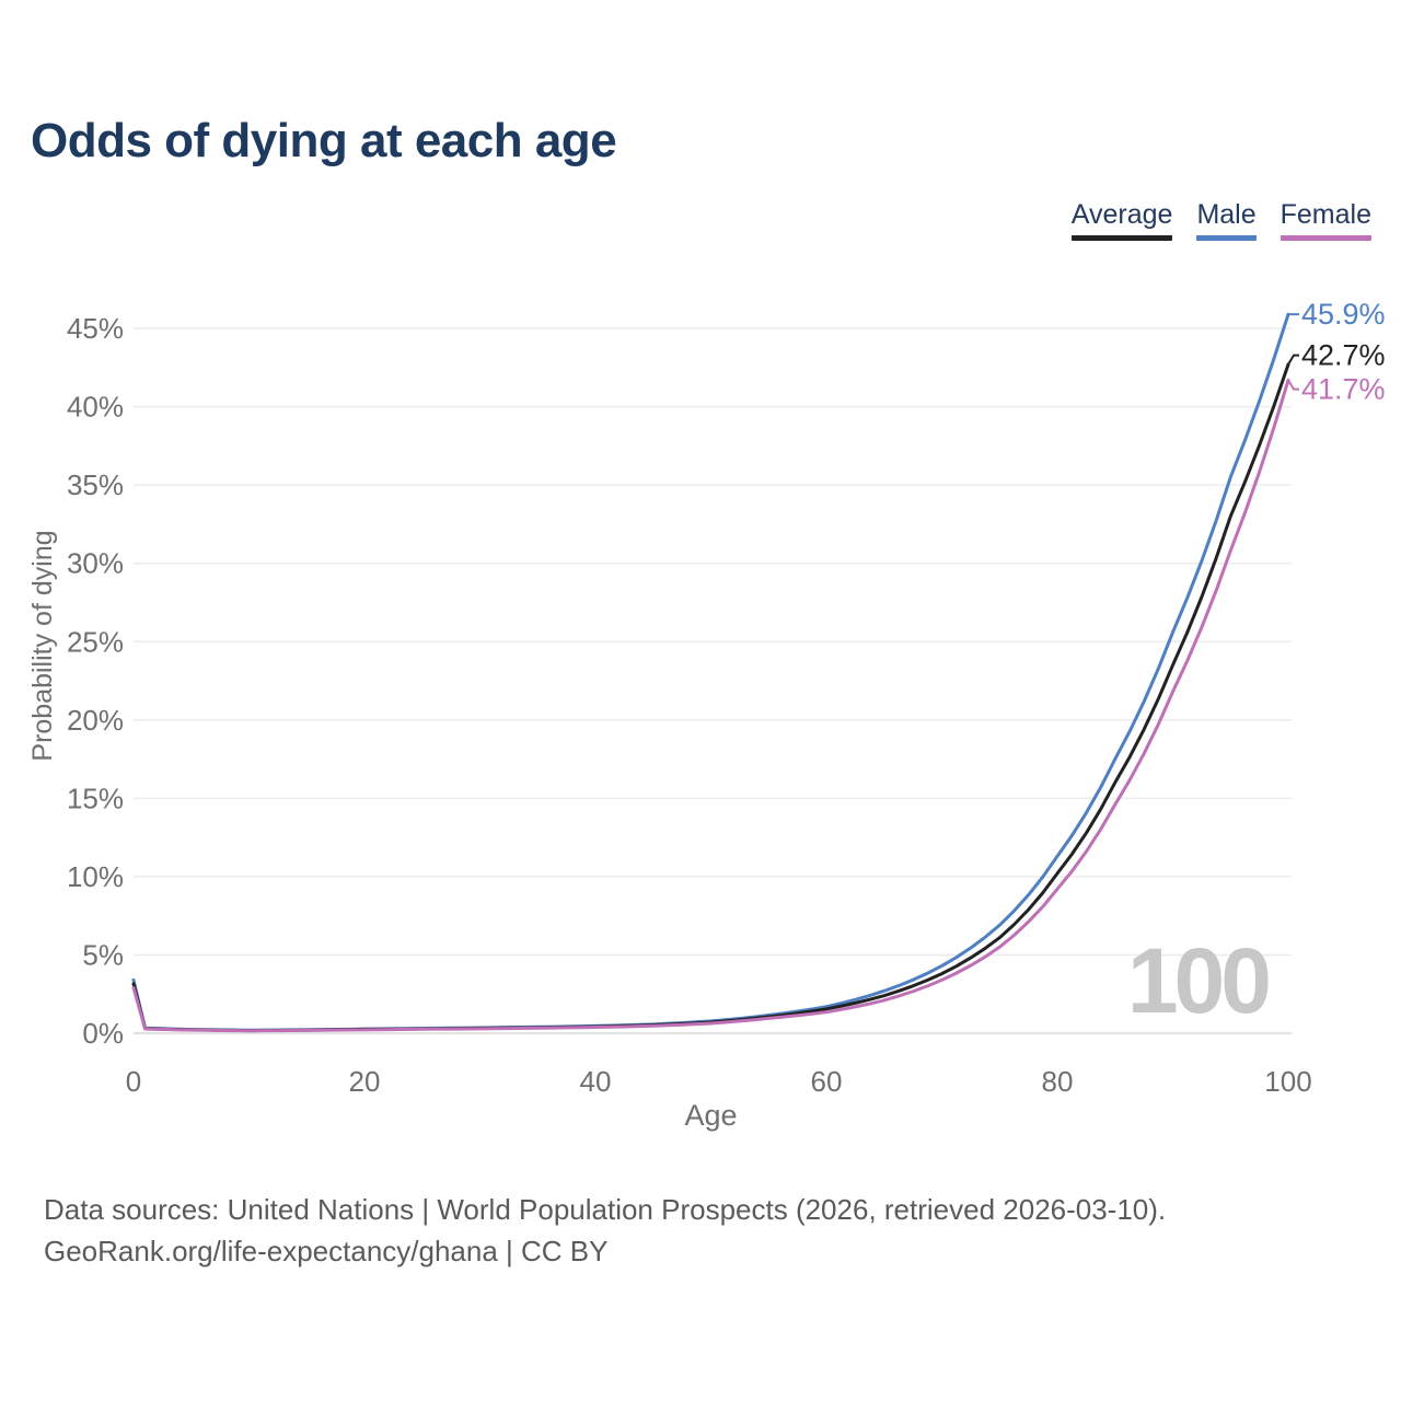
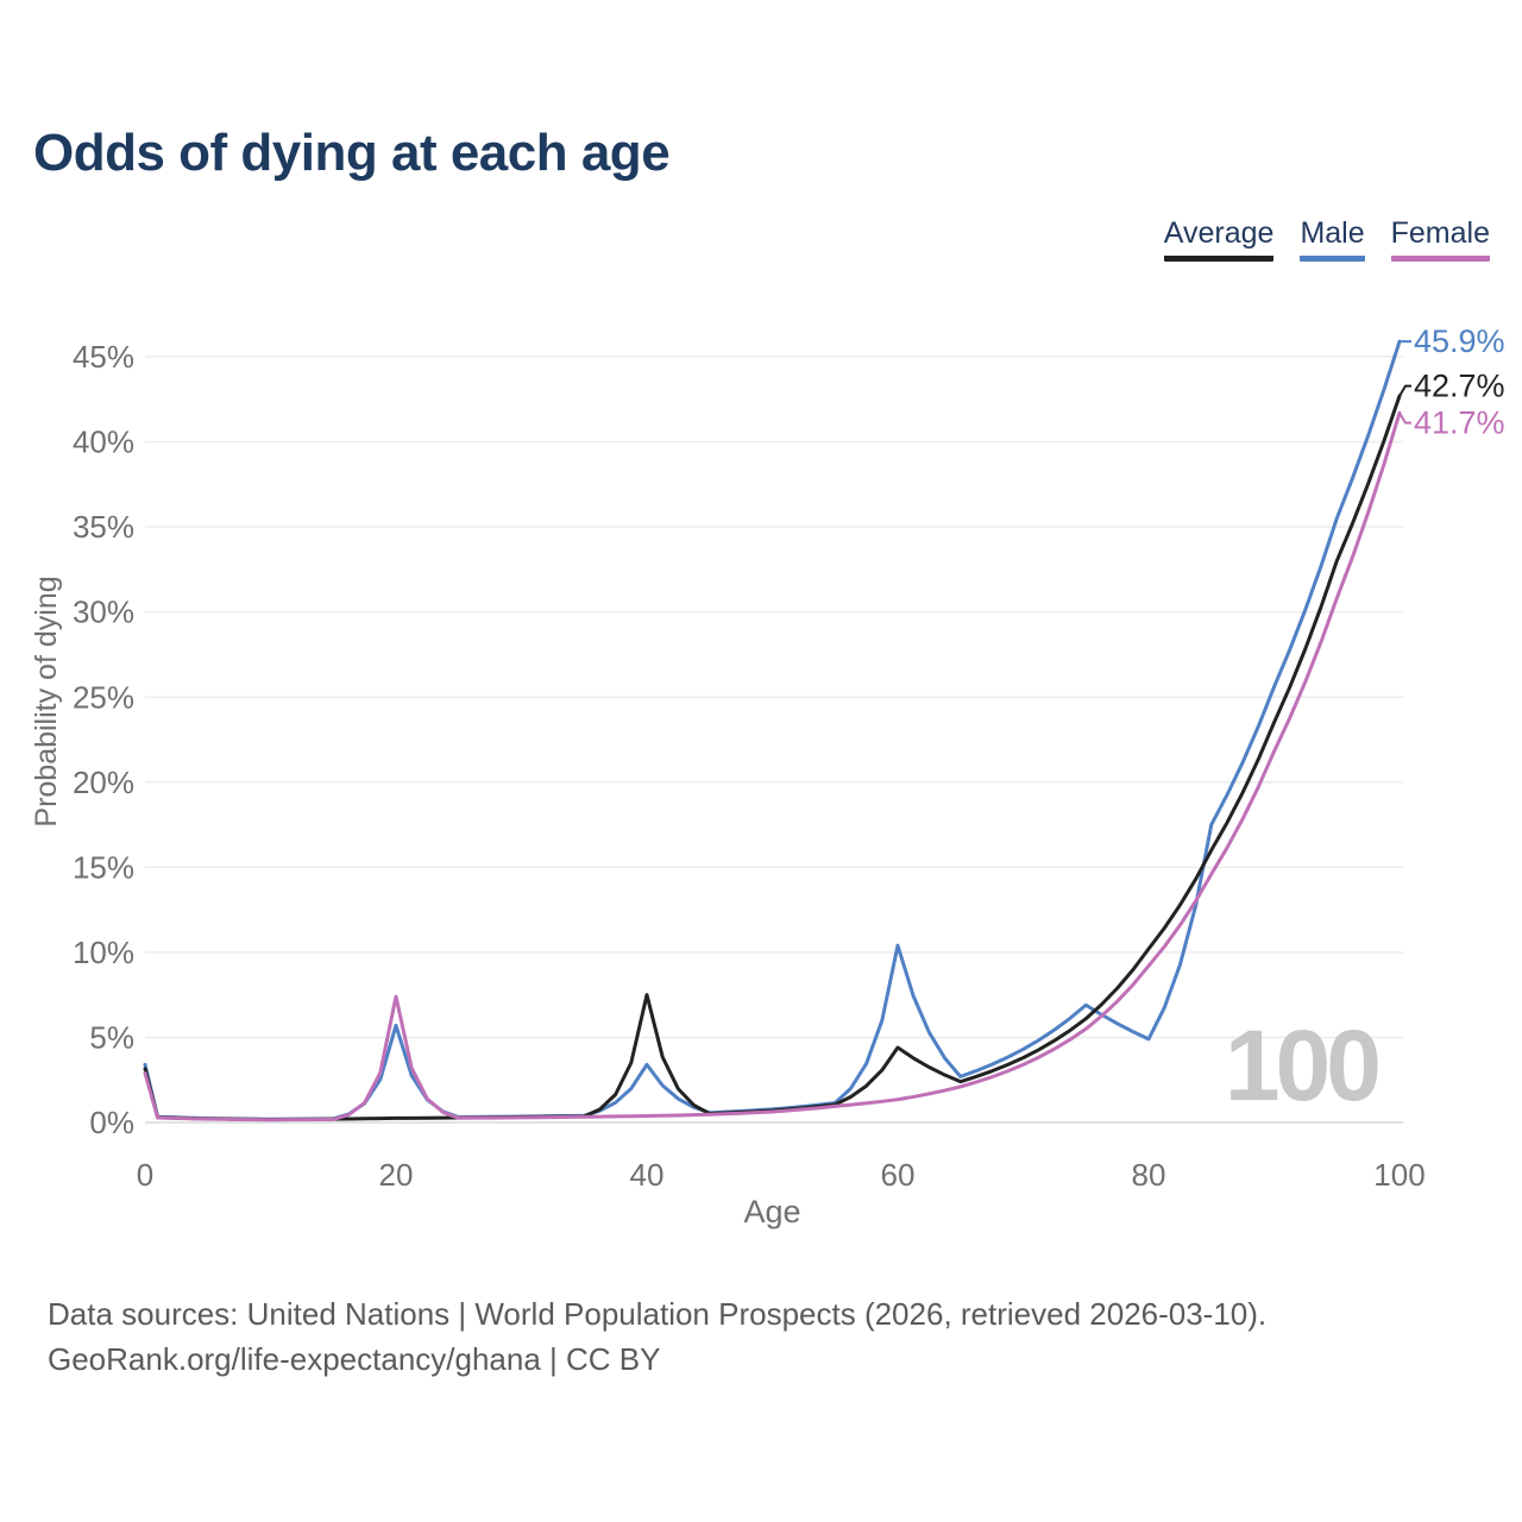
Male/20: 0.3% -> 5.7%
Female/20: 0.2% -> 7.4%
Average/40: 0.4% -> 7.5%
Male/40: 0.5% -> 3.4%
Average/60: 1.6% -> 4.4%
Male/60: 1.7% -> 10.4%
Male/80: 11.3% -> 4.9%
